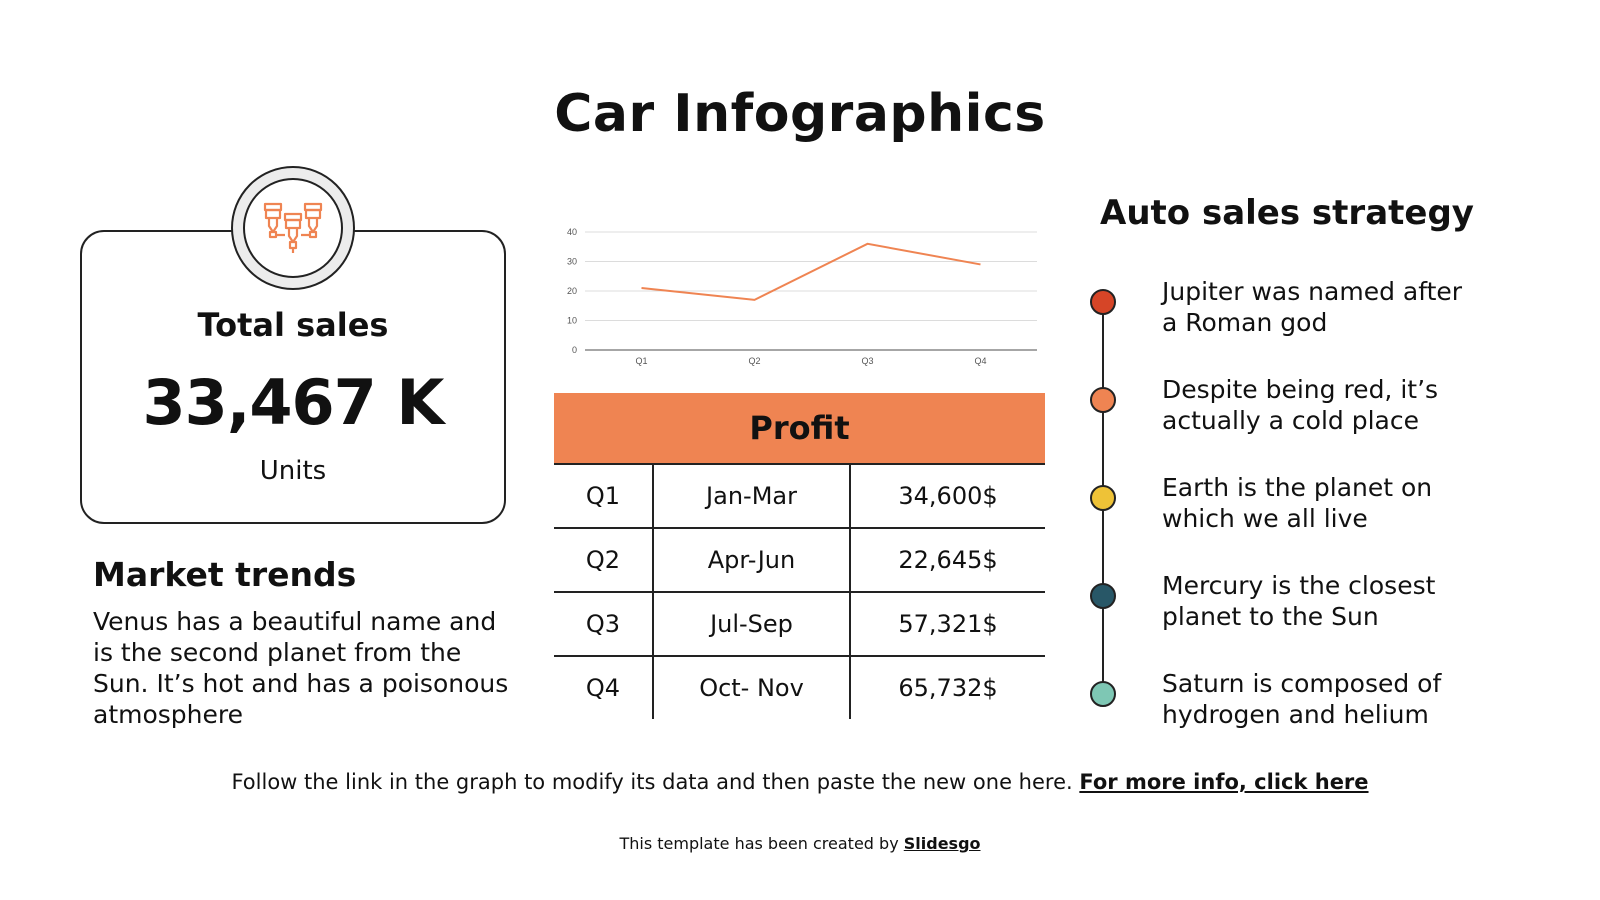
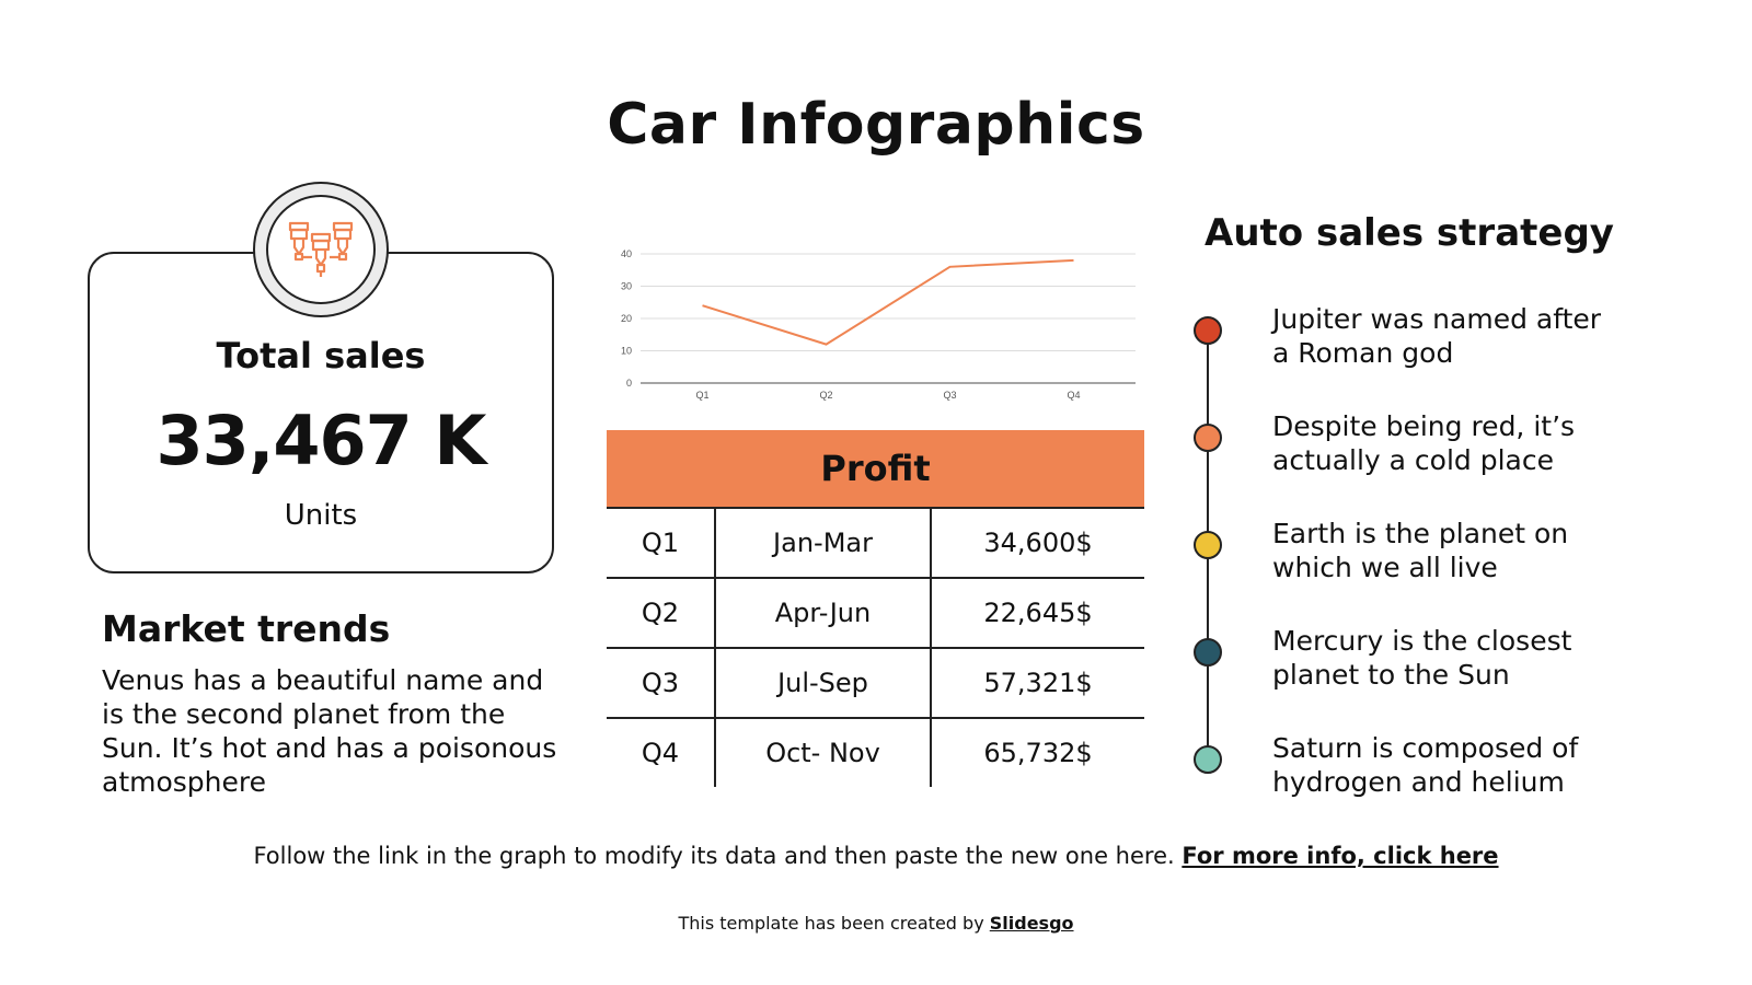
Q1: 21 -> 24
Q2: 17 -> 12
Q4: 29 -> 38
